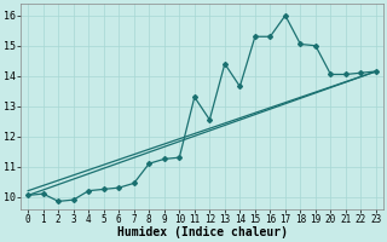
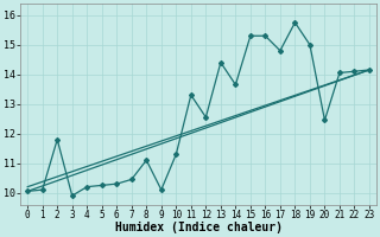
2: 9.85 -> 11.80
9: 11.25 -> 10.10
17: 16.00 -> 14.80
18: 15.05 -> 15.75
20: 14.05 -> 12.45
